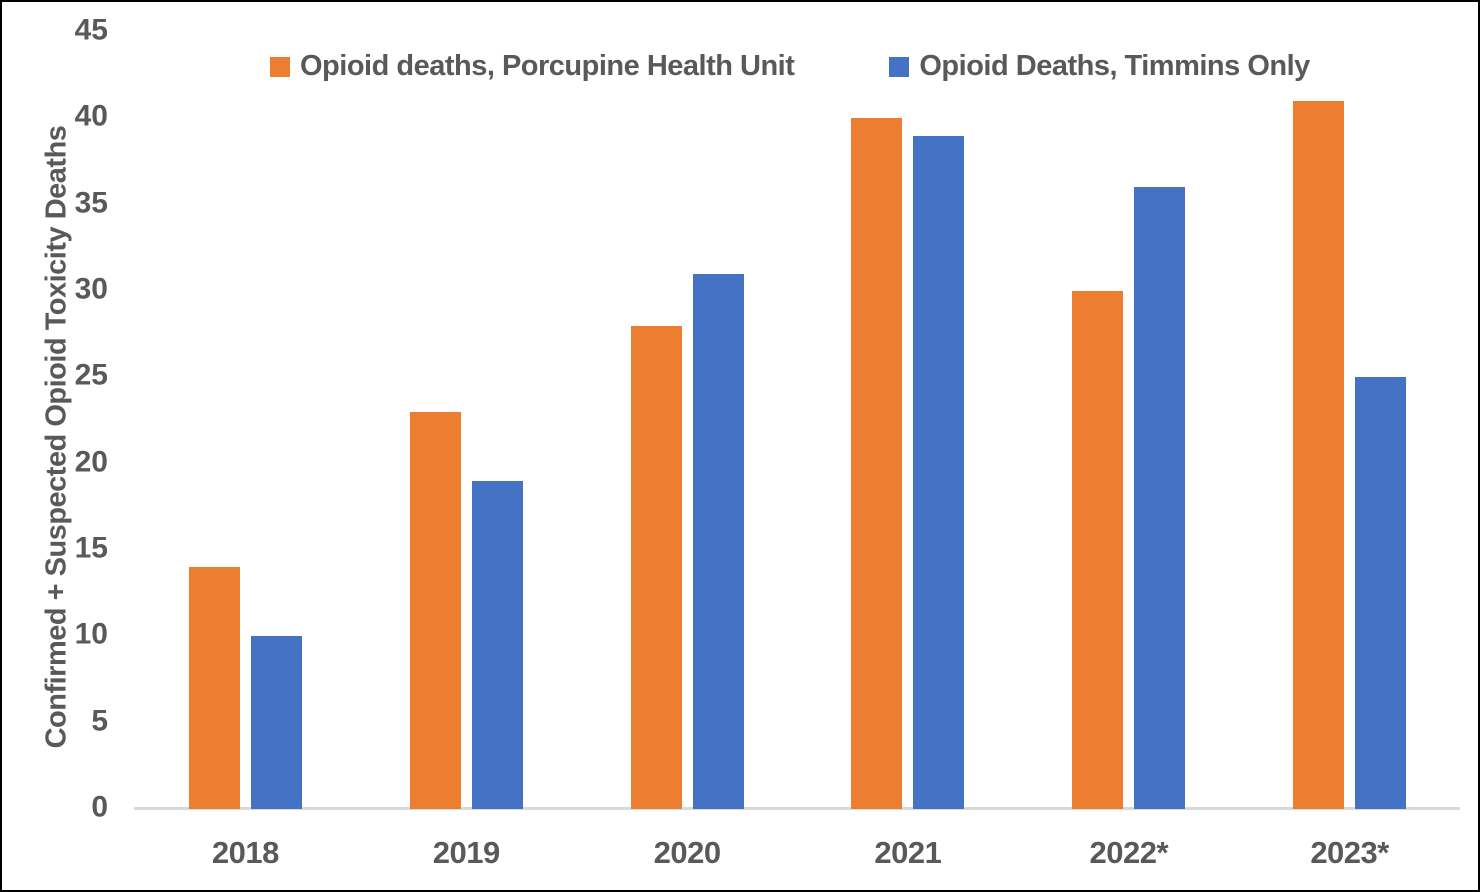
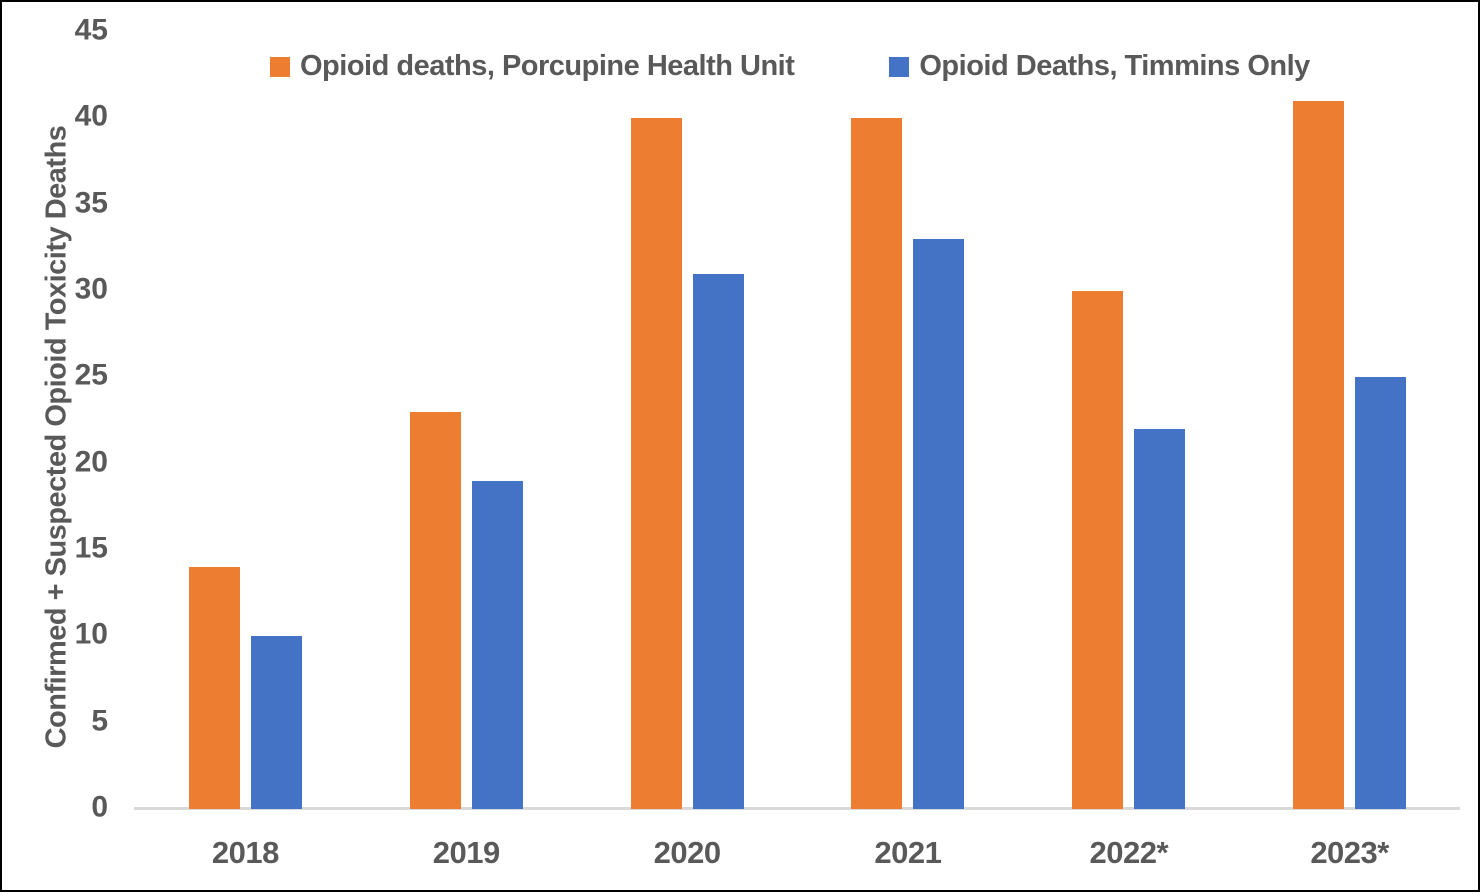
Opioid deaths, Porcupine Health Unit/2020: 28 -> 40
Opioid Deaths, Timmins Only/2021: 39 -> 33
Opioid Deaths, Timmins Only/2022*: 36 -> 22
